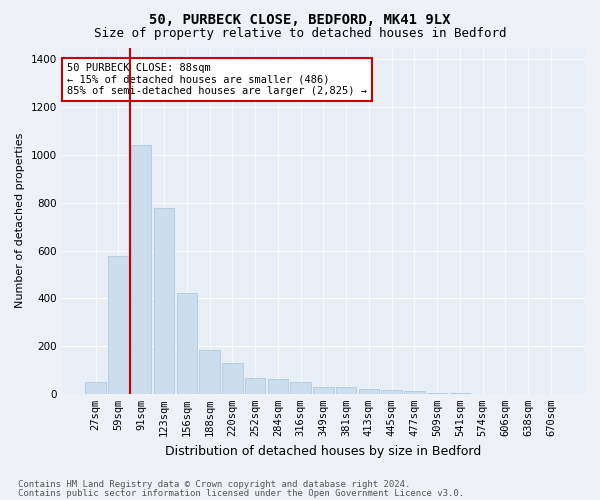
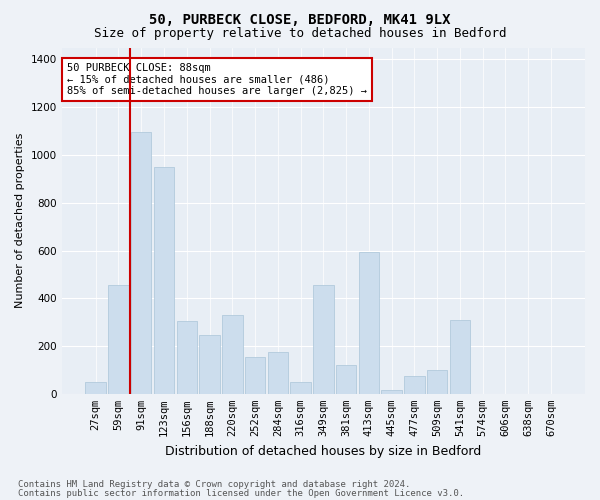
59sqm: 575 -> 455
91sqm: 1040 -> 1095
123sqm: 780 -> 950
156sqm: 420 -> 305
188sqm: 183 -> 245
220sqm: 127 -> 330
252sqm: 65 -> 155
284sqm: 60 -> 175
349sqm: 30 -> 455
381sqm: 27 -> 120
413sqm: 22 -> 595
477sqm: 10 -> 75
509sqm: 5 -> 100
541sqm: 3 -> 310
